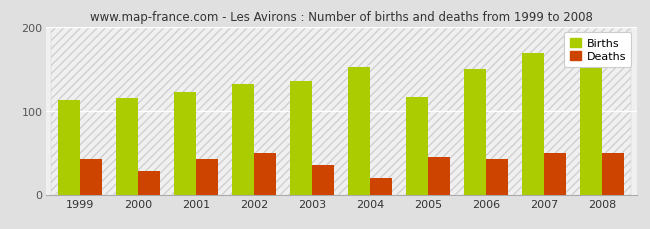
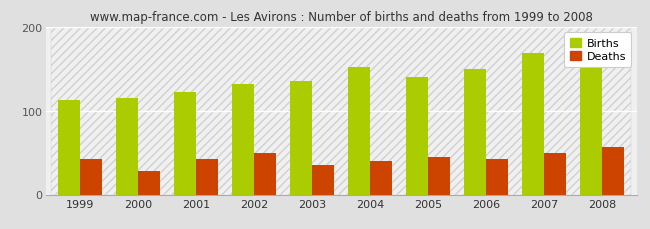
Deaths/2004: 20 -> 40
Births/2005: 116 -> 140
Deaths/2008: 50 -> 57
